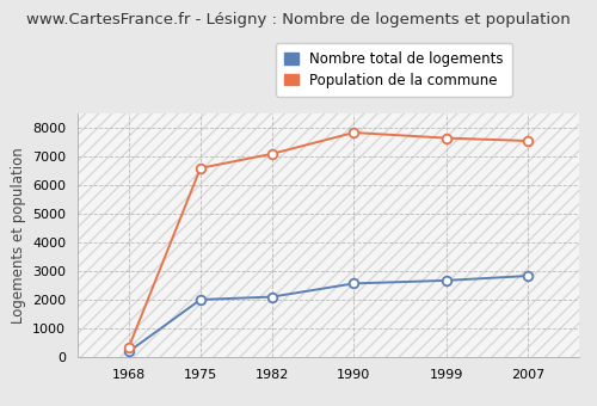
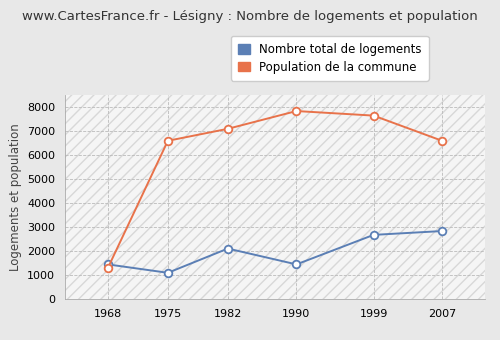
Nombre total de logements/1968: 200 -> 1450
Population de la commune/1968: 350 -> 1300
Nombre total de logements/1975: 2010 -> 1100
Nombre total de logements/1990: 2580 -> 1450
Population de la commune/2007: 7550 -> 6600
